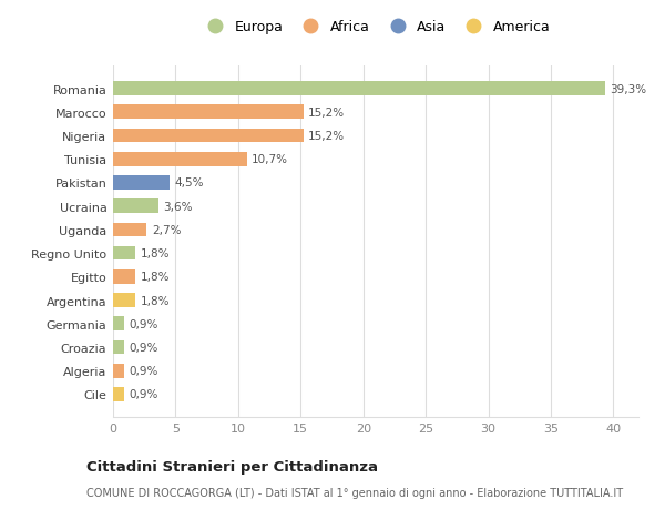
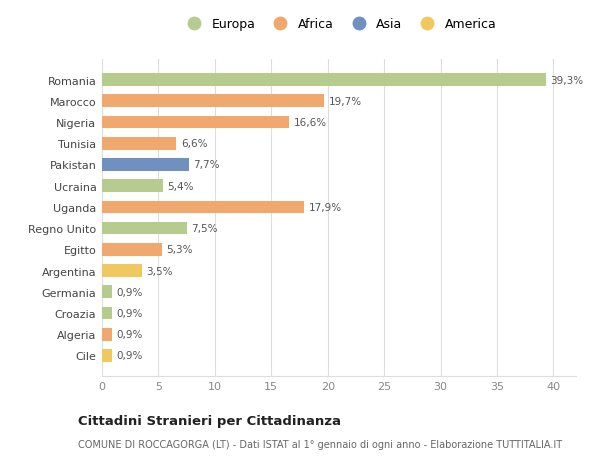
Marocco: 15,2% -> 19,7%
Nigeria: 15,2% -> 16,6%
Tunisia: 10,7% -> 6,6%
Pakistan: 4,5% -> 7,7%
Ucraina: 3,6% -> 5,4%
Uganda: 2,7% -> 17,9%
Regno Unito: 1,8% -> 7,5%
Egitto: 1,8% -> 5,3%
Argentina: 1,8% -> 3,5%
